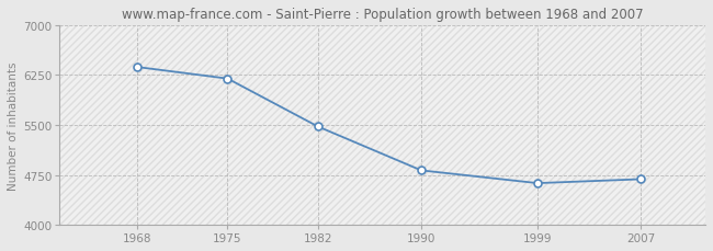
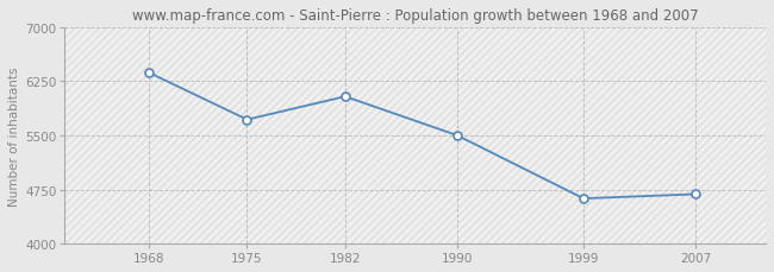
1975: 6200 -> 5720
1982: 5480 -> 6040
1990: 4820 -> 5500
